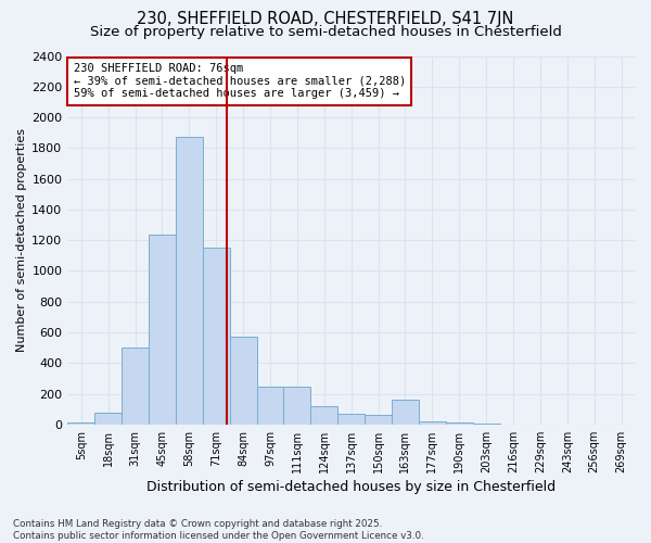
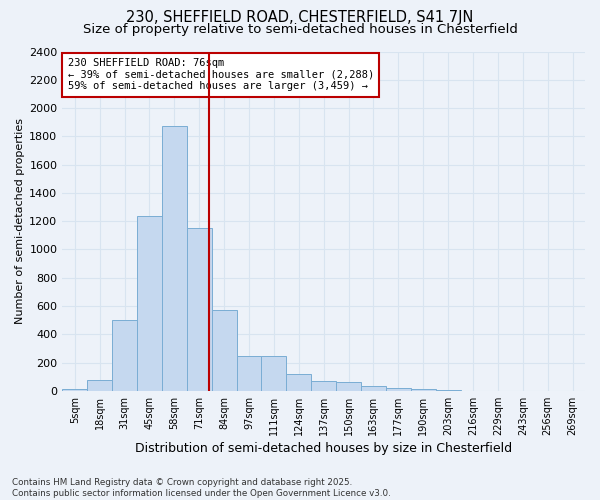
163sqm: 160 -> 40
